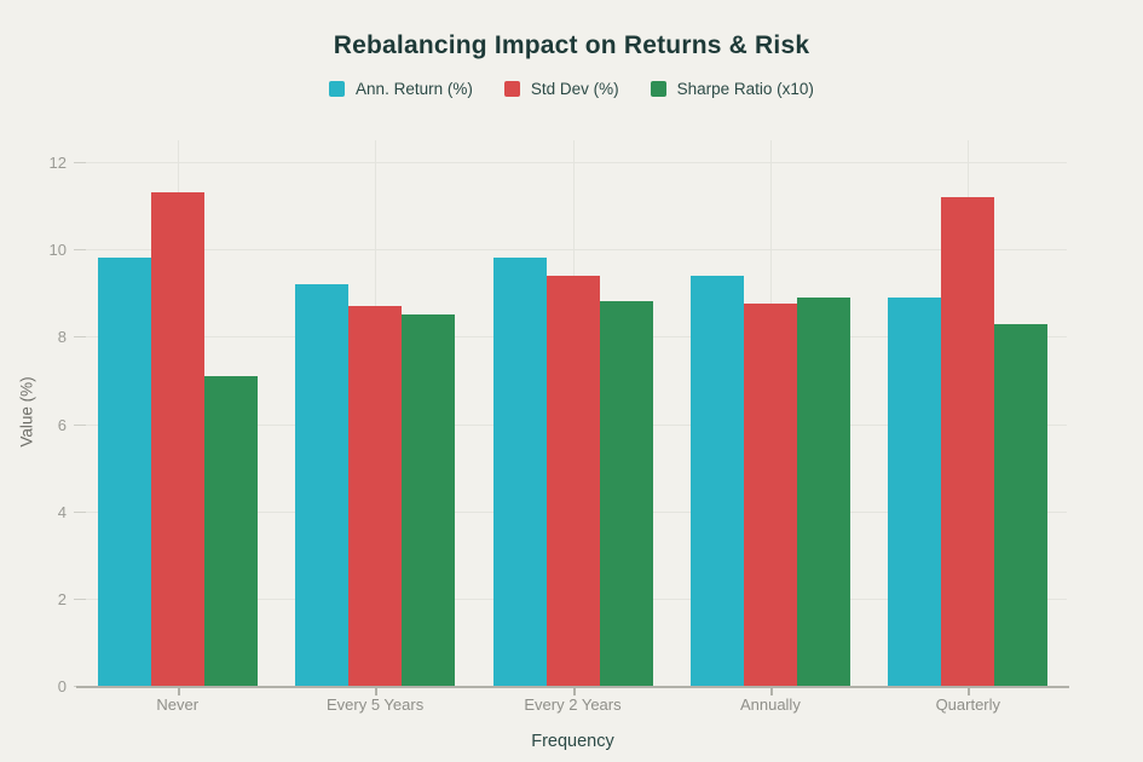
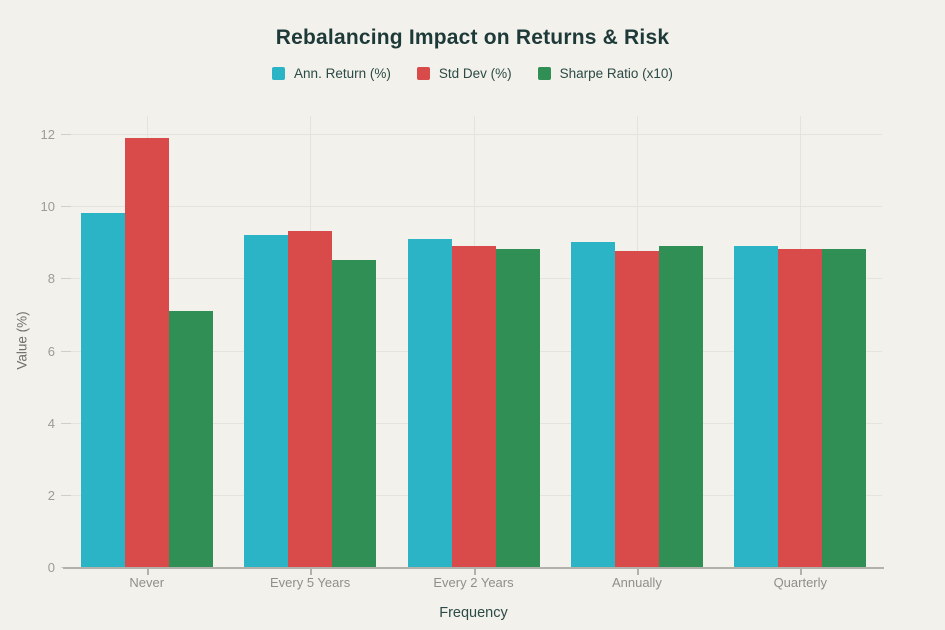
Std Dev (%)/Never: 11.3 -> 11.9
Std Dev (%)/Every 5 Years: 8.7 -> 9.3
Ann. Return (%)/Every 2 Years: 9.8 -> 9.1
Std Dev (%)/Every 2 Years: 9.4 -> 8.9
Ann. Return (%)/Annually: 9.4 -> 9.0
Std Dev (%)/Quarterly: 11.2 -> 8.8
Sharpe Ratio (x10)/Quarterly: 8.3 -> 8.8
